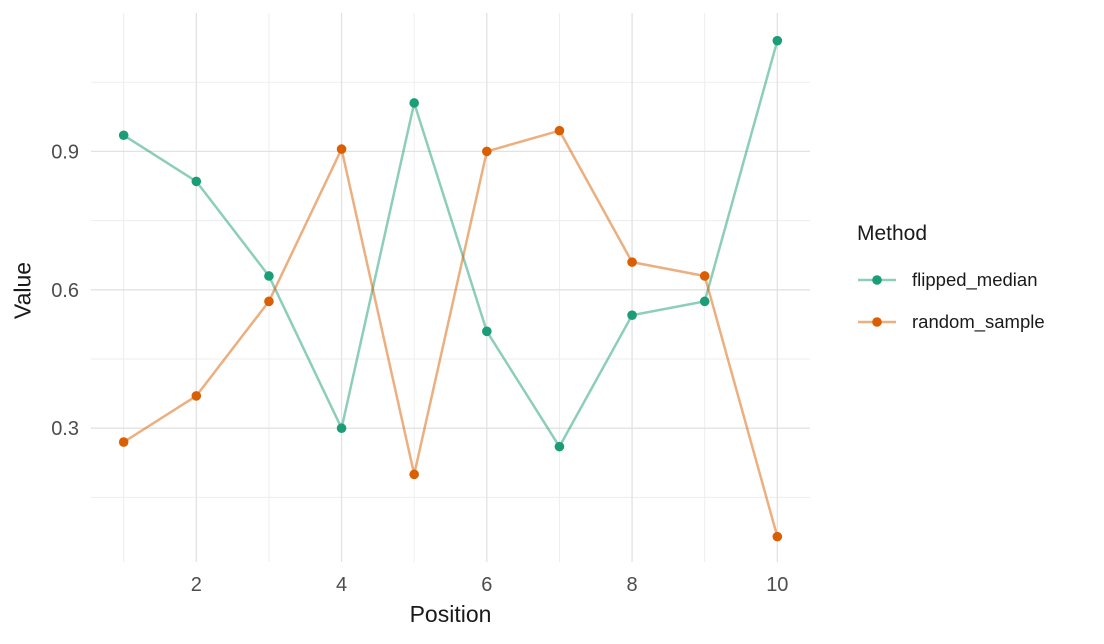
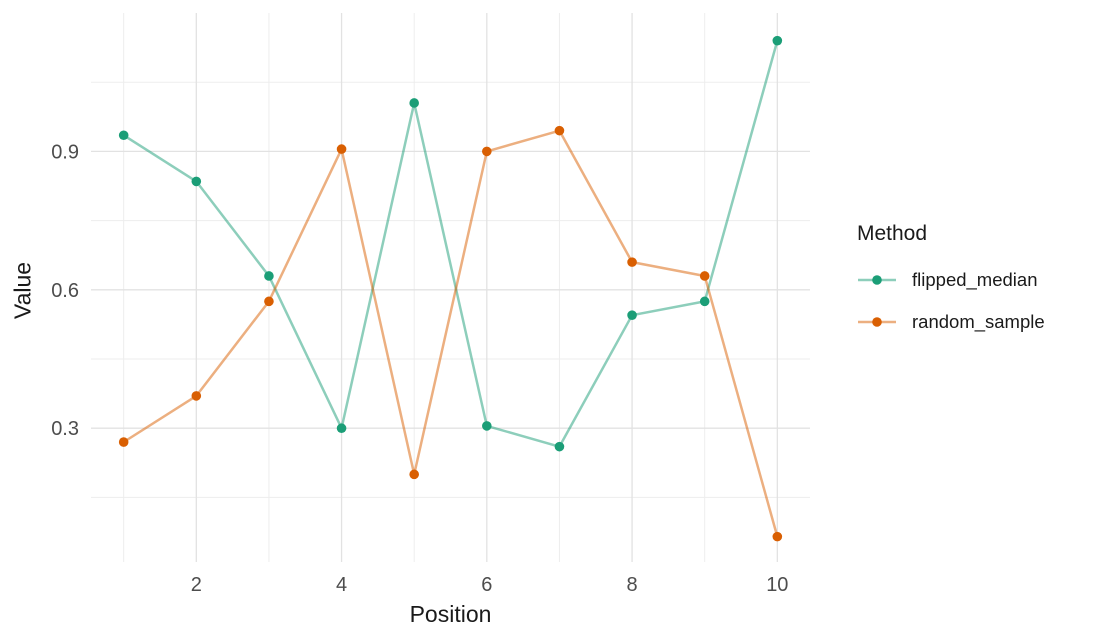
flipped_median/6: 0.51 -> 0.30
